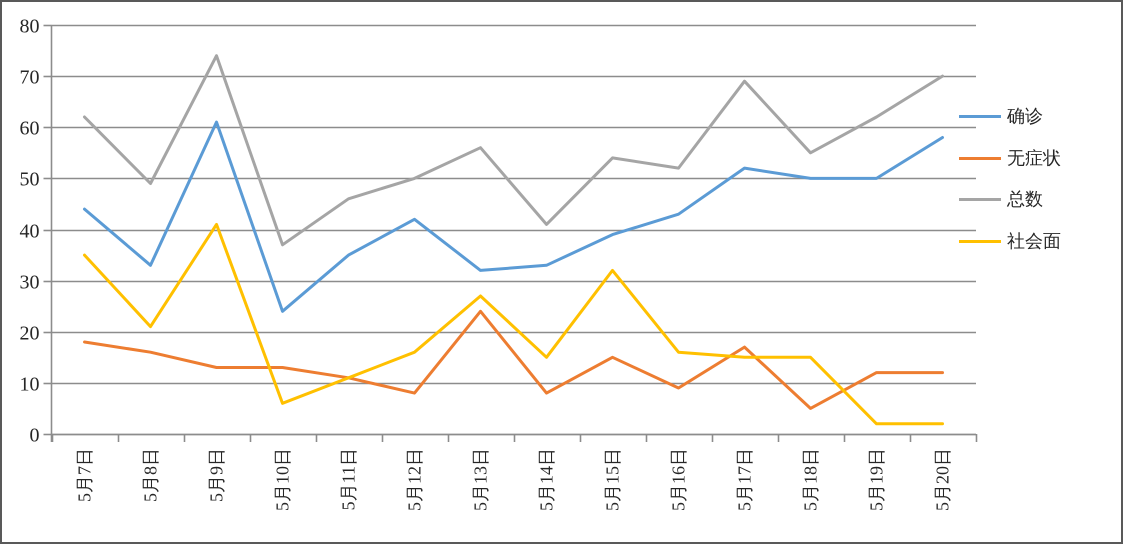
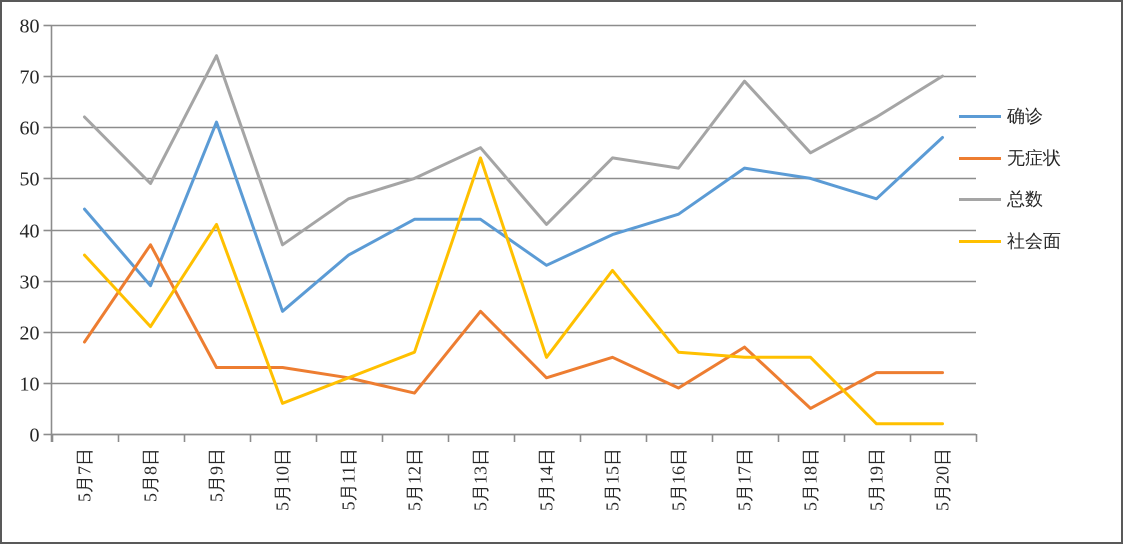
确诊/5月8日: 33 -> 29
无症状/5月8日: 16 -> 37
确诊/5月13日: 32 -> 42
社会面/5月13日: 27 -> 54
无症状/5月14日: 8 -> 11
确诊/5月19日: 50 -> 46
